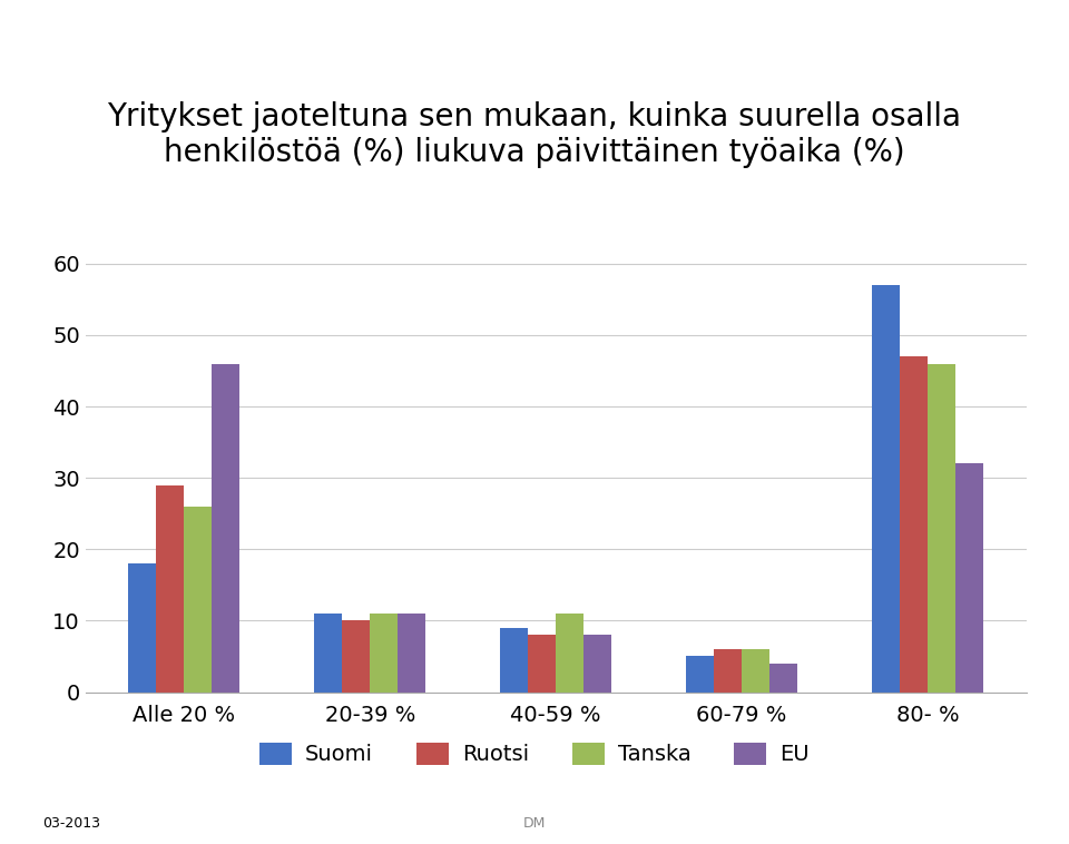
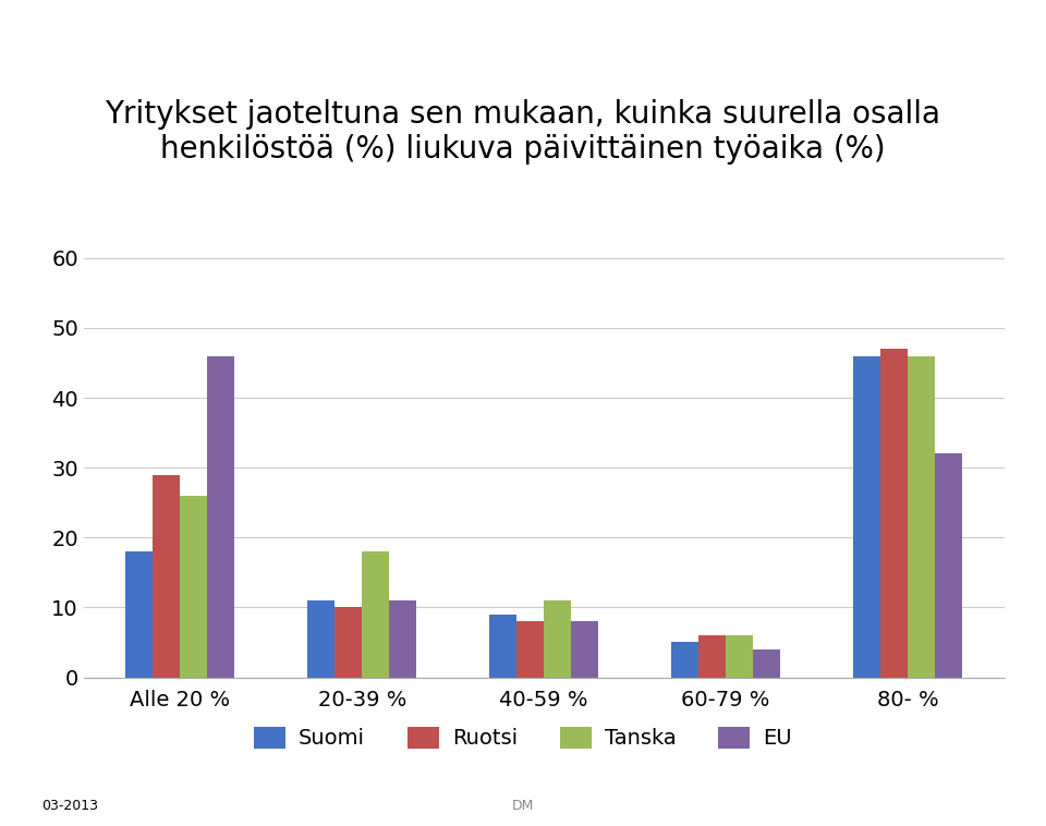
Tanska/20-39 %: 11 -> 18
Suomi/80- %: 57 -> 46
